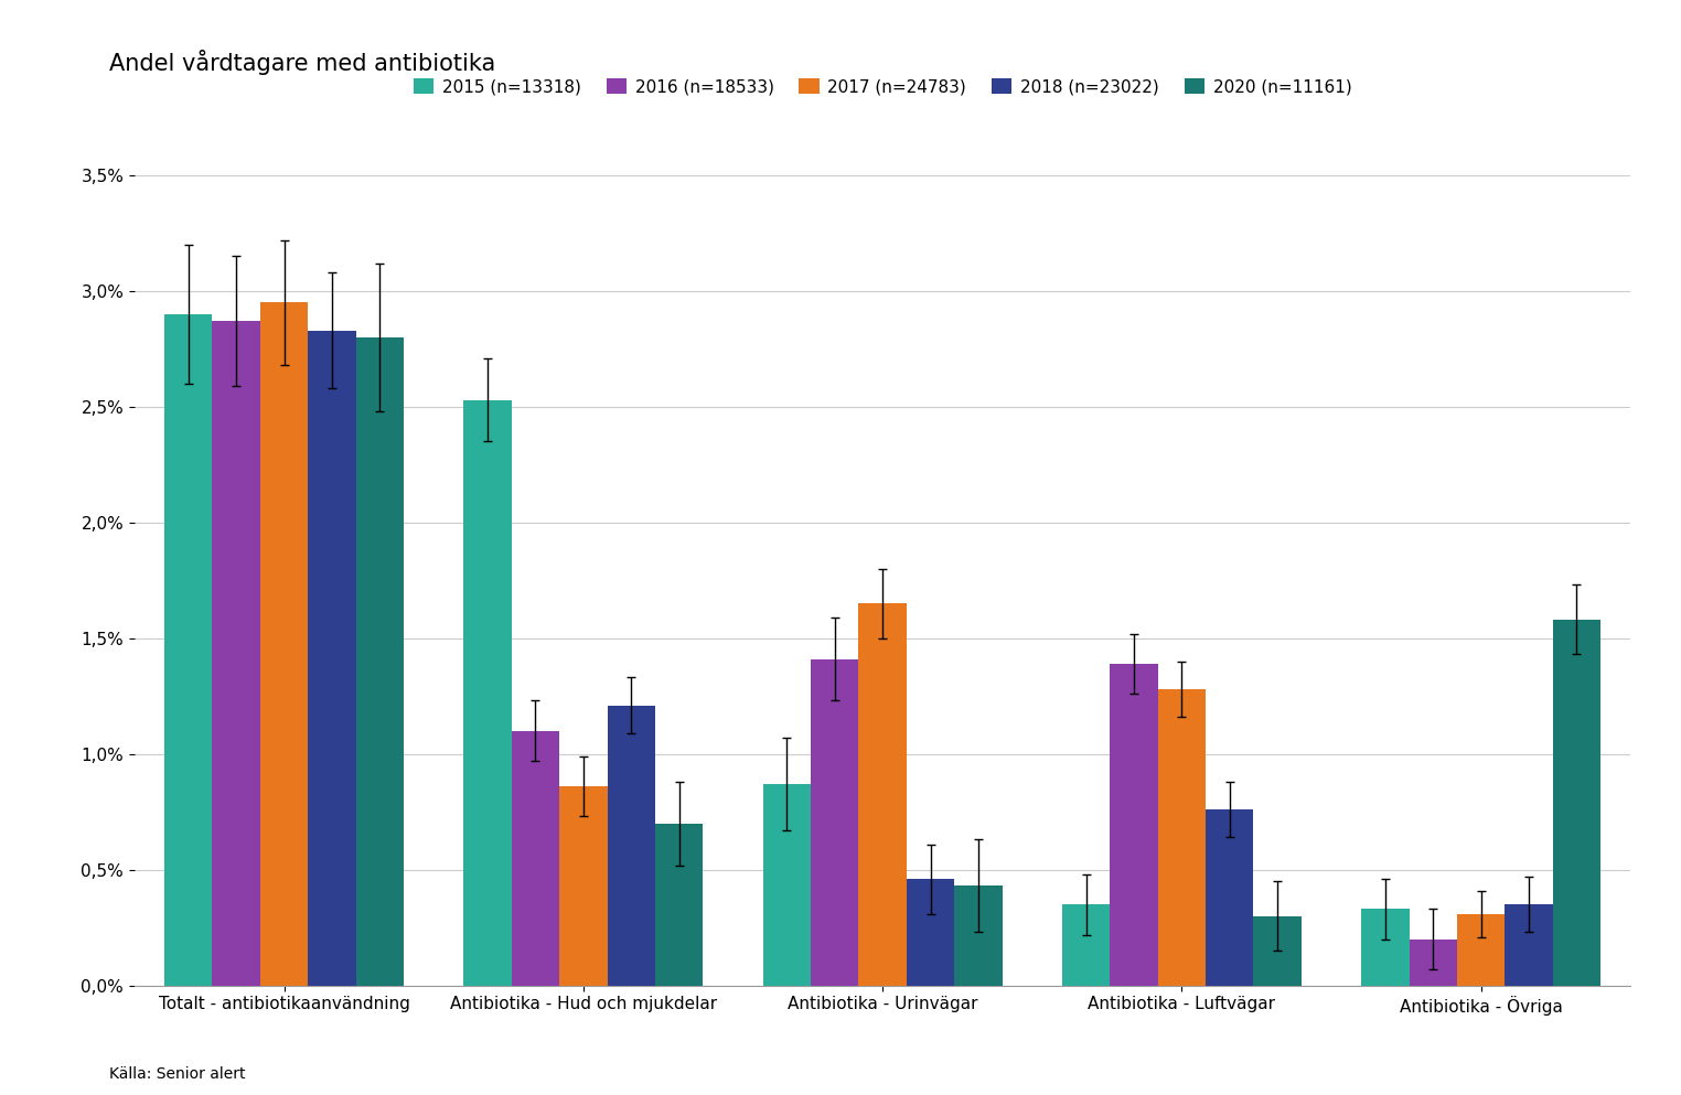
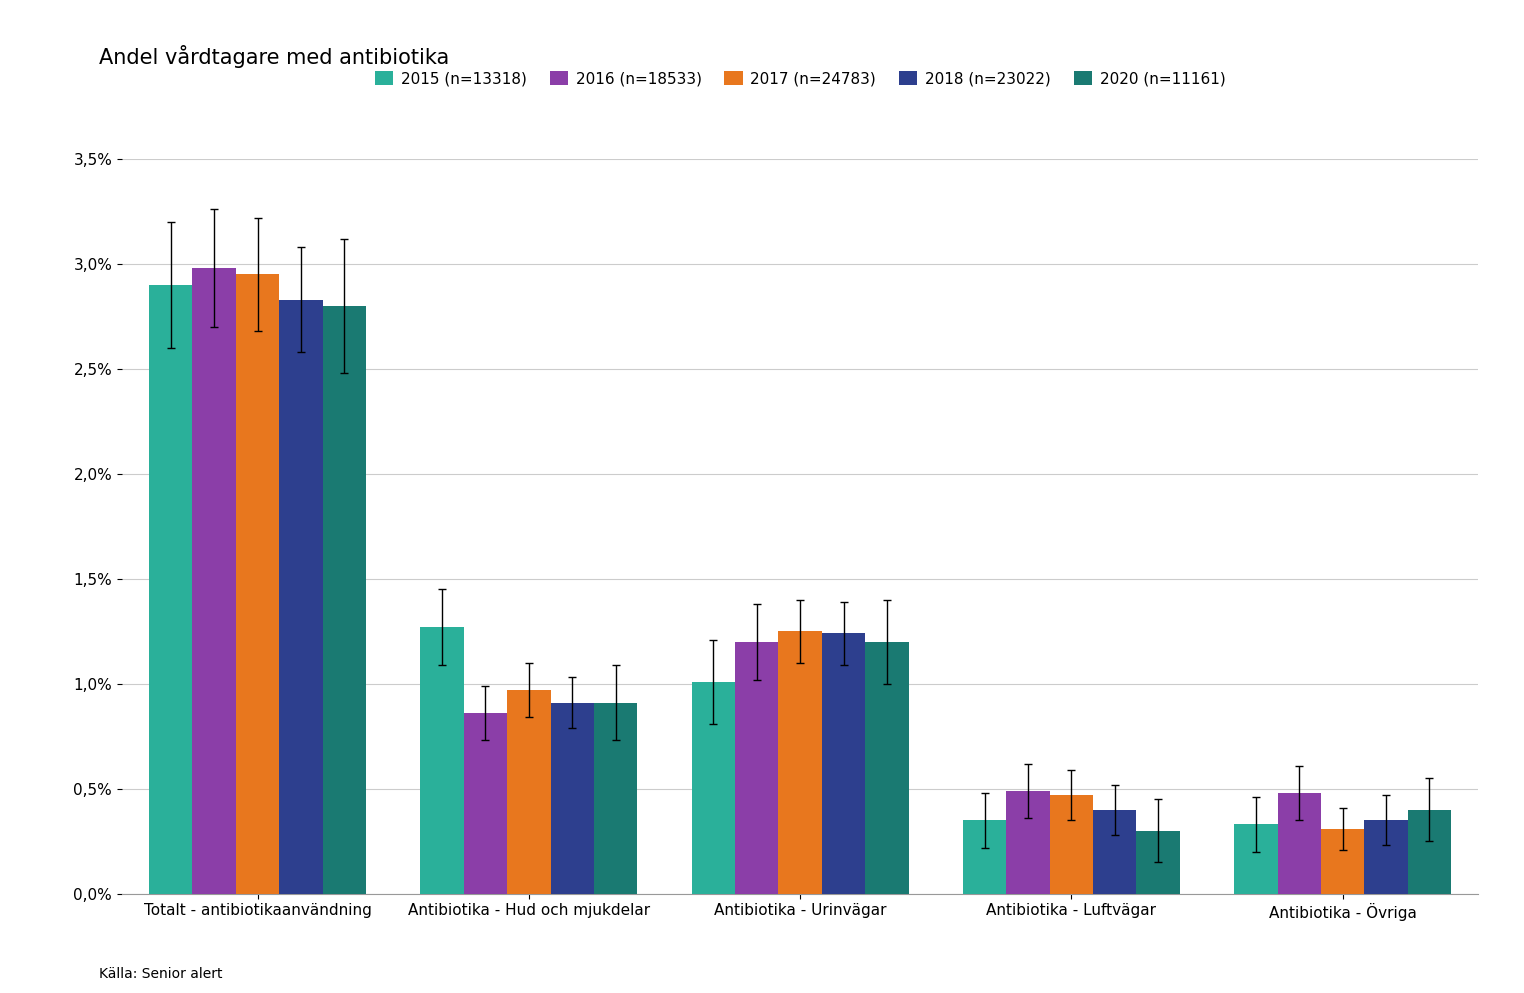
2016 (n=18533)/Totalt - antibiotikaanvändning: 2,87% -> 2,98%
2015 (n=13318)/Antibiotika - Hud och mjukdelar: 2,53% -> 1,27%
2016 (n=18533)/Antibiotika - Hud och mjukdelar: 1,10% -> 0,86%
2017 (n=24783)/Antibiotika - Hud och mjukdelar: 0,86% -> 0,97%
2018 (n=23022)/Antibiotika - Hud och mjukdelar: 1,21% -> 0,91%
2020 (n=11161)/Antibiotika - Hud och mjukdelar: 0,70% -> 0,91%
2015 (n=13318)/Antibiotika - Urinvägar: 0,87% -> 1,01%
2016 (n=18533)/Antibiotika - Urinvägar: 1,41% -> 1,20%
2017 (n=24783)/Antibiotika - Urinvägar: 1,65% -> 1,25%
2018 (n=23022)/Antibiotika - Urinvägar: 0,46% -> 1,24%
2020 (n=11161)/Antibiotika - Urinvägar: 0,43% -> 1,20%
2016 (n=18533)/Antibiotika - Luftvägar: 1,39% -> 0,49%
2017 (n=24783)/Antibiotika - Luftvägar: 1,28% -> 0,47%
2018 (n=23022)/Antibiotika - Luftvägar: 0,76% -> 0,40%
2016 (n=18533)/Antibiotika - Övriga: 0,20% -> 0,48%
2020 (n=11161)/Antibiotika - Övriga: 1,58% -> 0,40%
